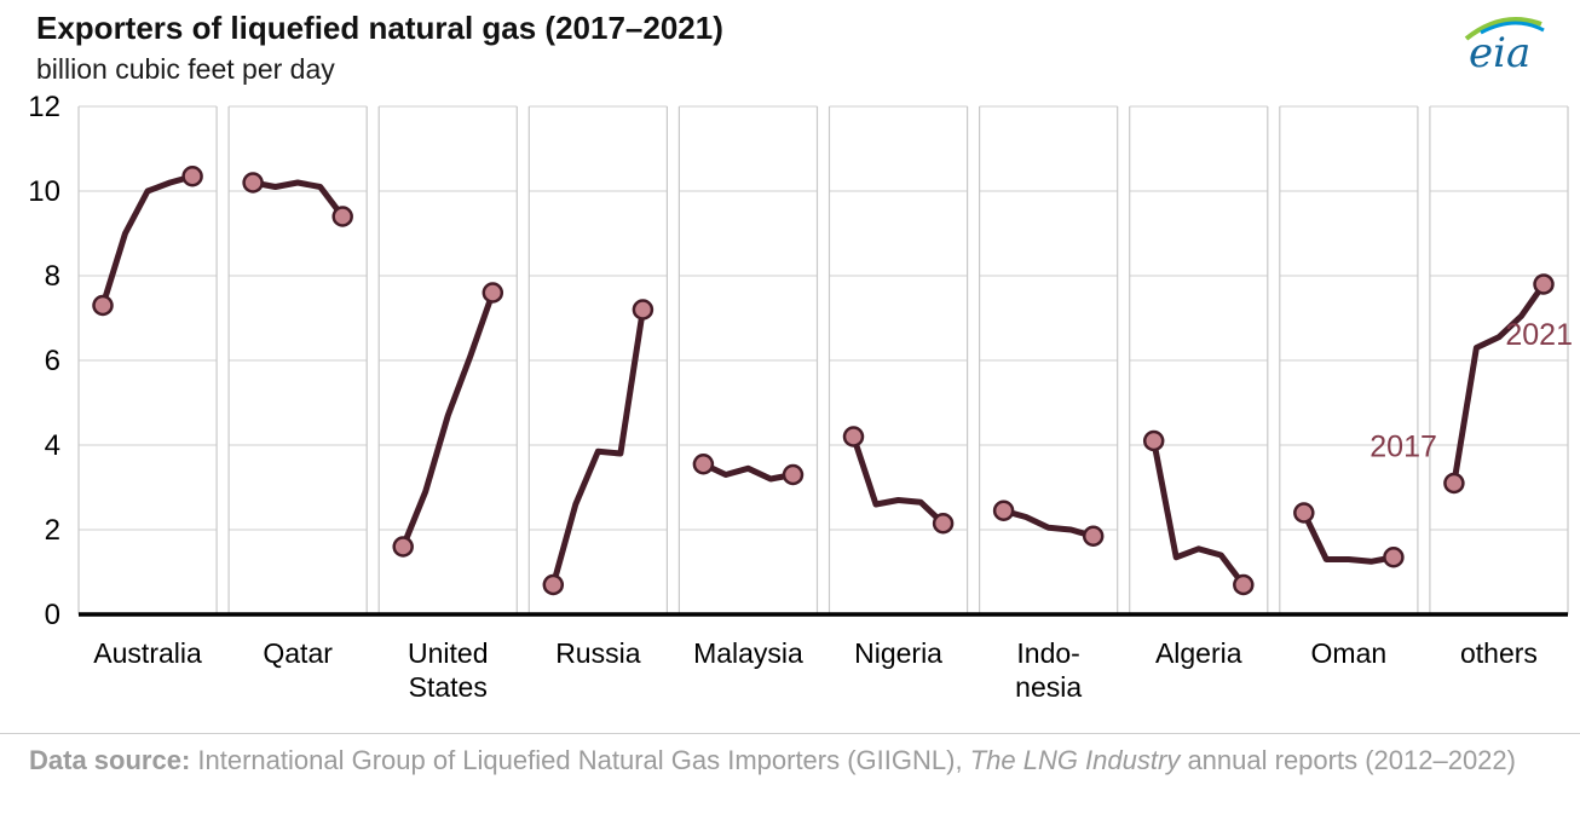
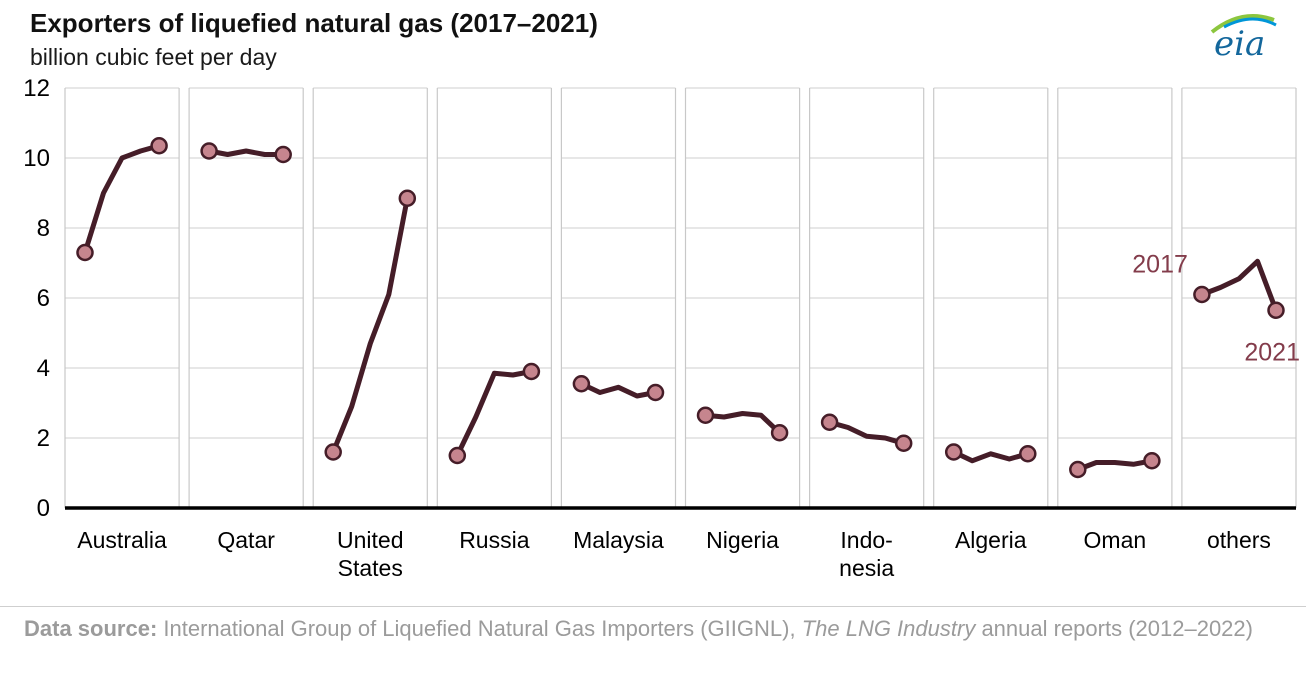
Russia/2017: 0.7 -> 1.5
Nigeria/2017: 4.2 -> 2.6
Algeria/2017: 4.1 -> 1.6
Oman/2017: 2.4 -> 1.1
others/2017: 3.1 -> 6.1
Qatar/2021: 9.4 -> 10.1
United States/2021: 7.6 -> 8.8
Russia/2021: 7.2 -> 3.9
Algeria/2021: 0.7 -> 1.6
others/2021: 7.8 -> 5.7
